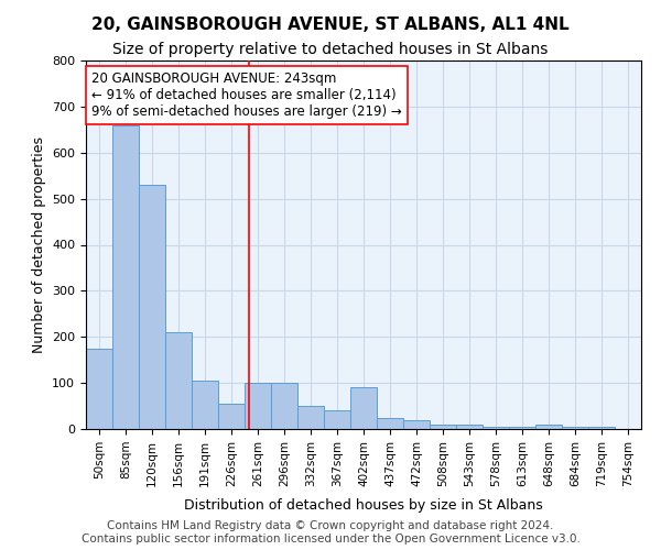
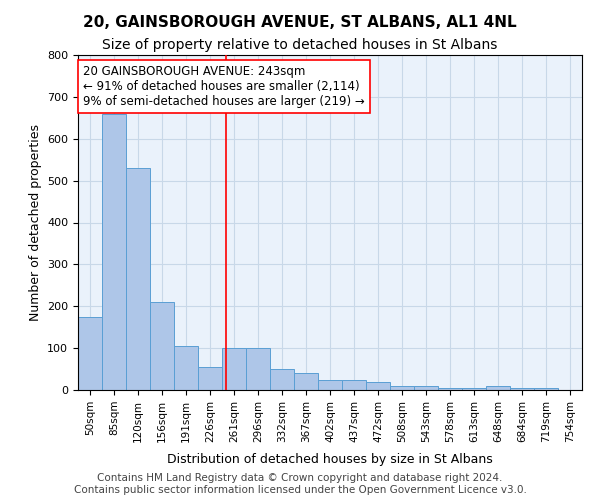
402sqm: 90 -> 25
